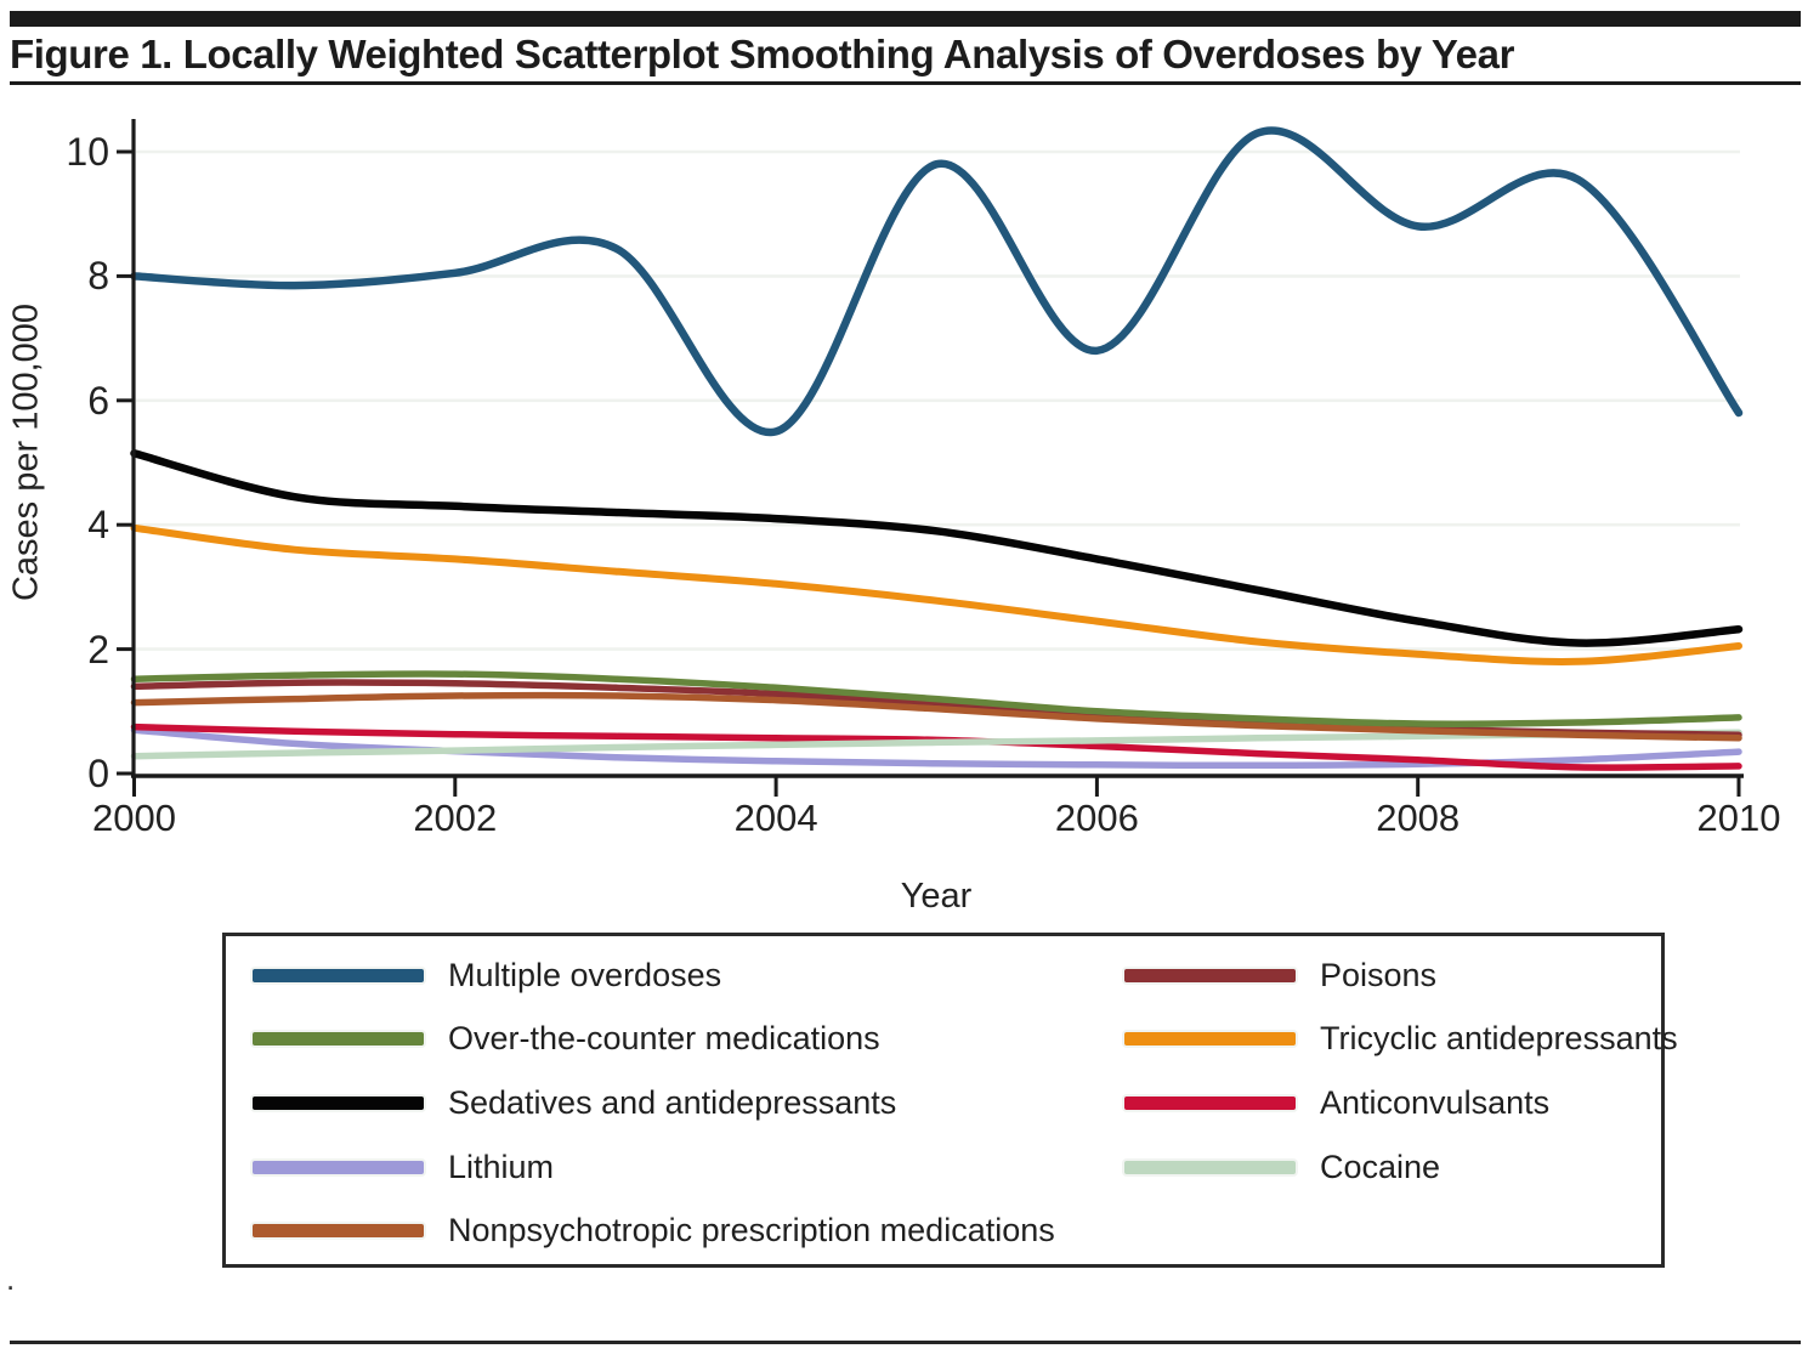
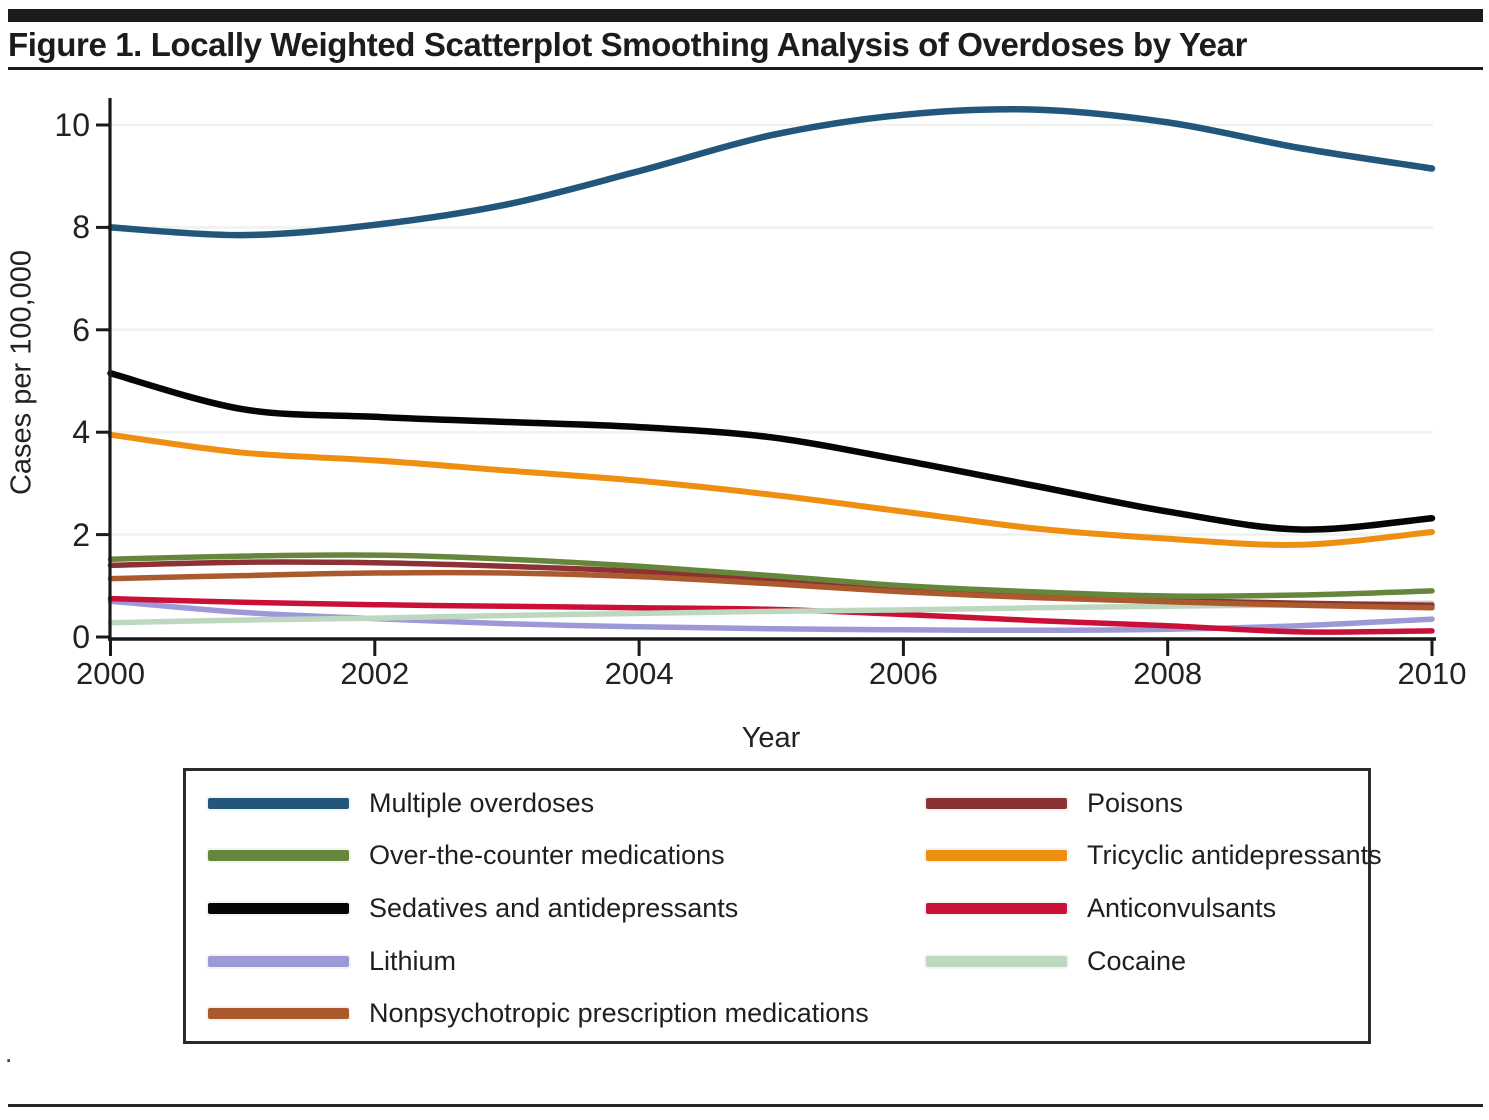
Multiple overdoses/2004: 5.5 -> 9.1
Multiple overdoses/2006: 6.8 -> 10.2
Multiple overdoses/2008: 8.8 -> 10.1
Multiple overdoses/2010: 5.8 -> 9.2
